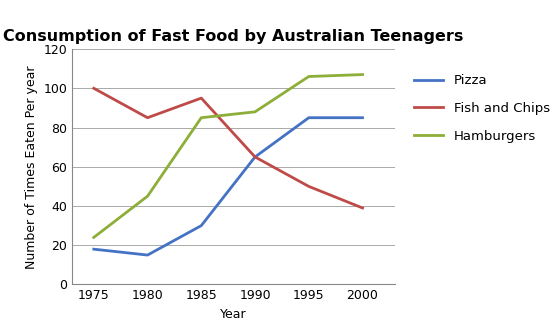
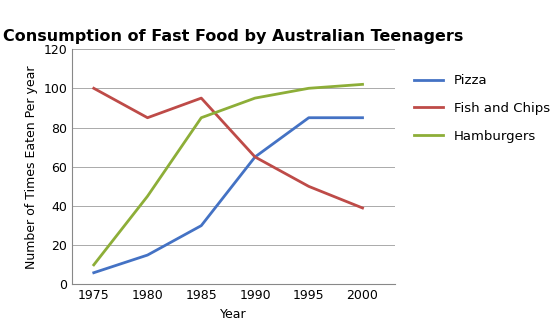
Pizza/1975: 18 -> 6
Hamburgers/1975: 24 -> 10
Hamburgers/1990: 88 -> 95
Hamburgers/1995: 106 -> 100
Hamburgers/2000: 107 -> 102
